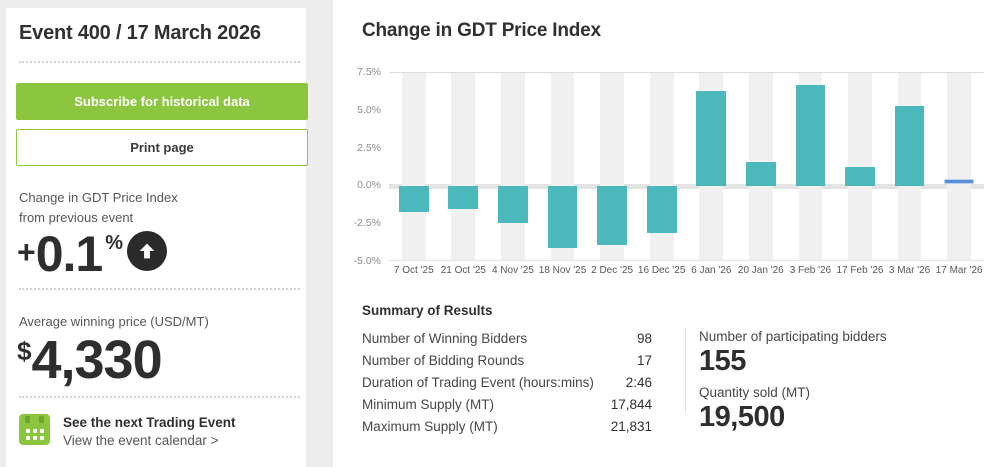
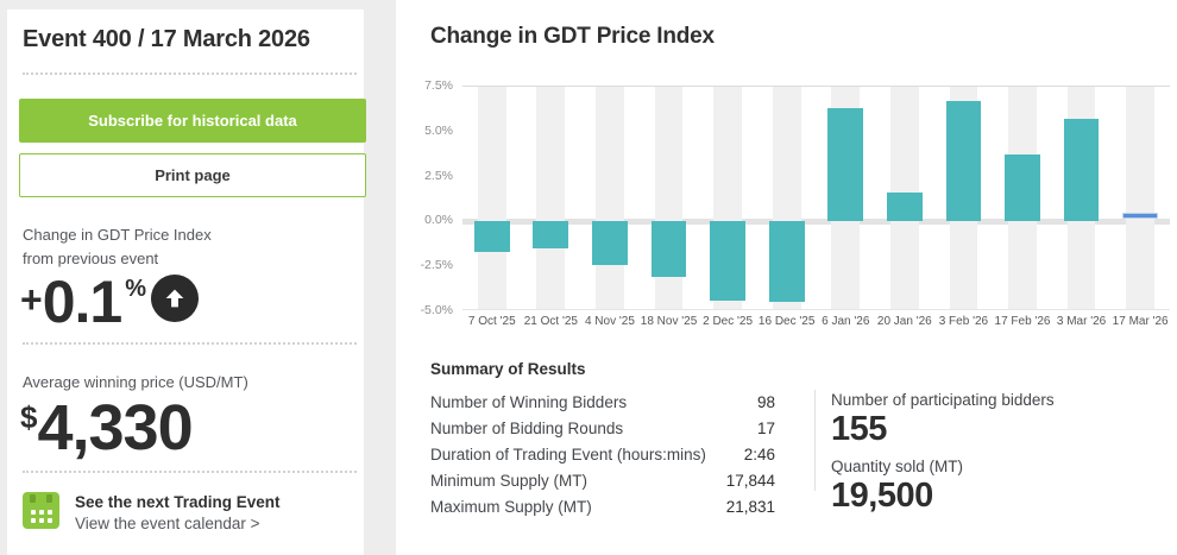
18 Nov '25: -4.1% -> -3.1%
2 Dec '25: -3.9% -> -4.4%
16 Dec '25: -3.1% -> -4.5%
17 Feb '26: 1.3% -> 3.7%
3 Mar '26: 5.3% -> 5.7%
